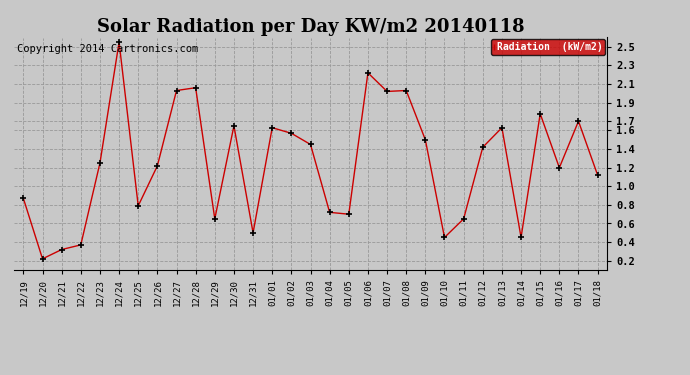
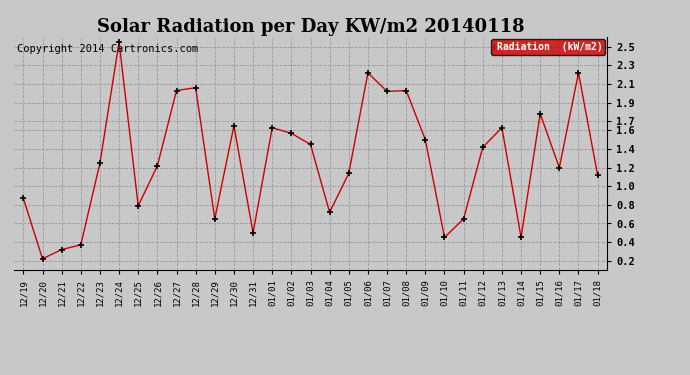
01/05: 0.70 -> 1.14
01/17: 1.70 -> 2.22
